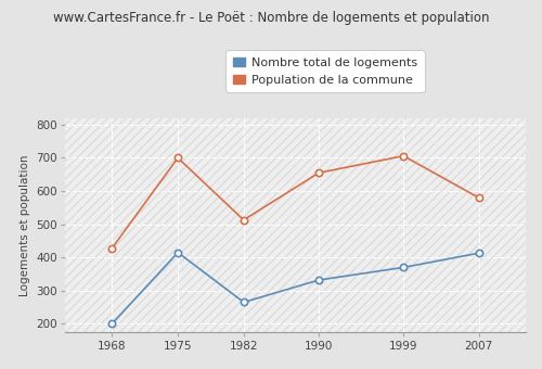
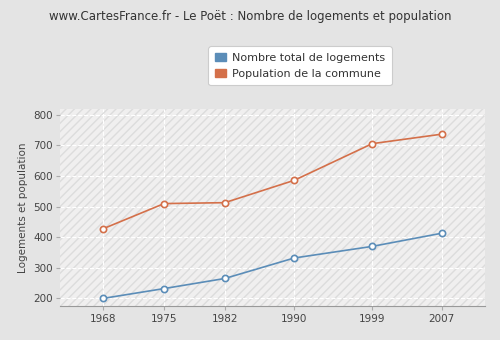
Nombre total de logements/1975: 415 -> 232
Population de la commune/1975: 700 -> 510
Population de la commune/1990: 655 -> 586
Population de la commune/2007: 580 -> 737
